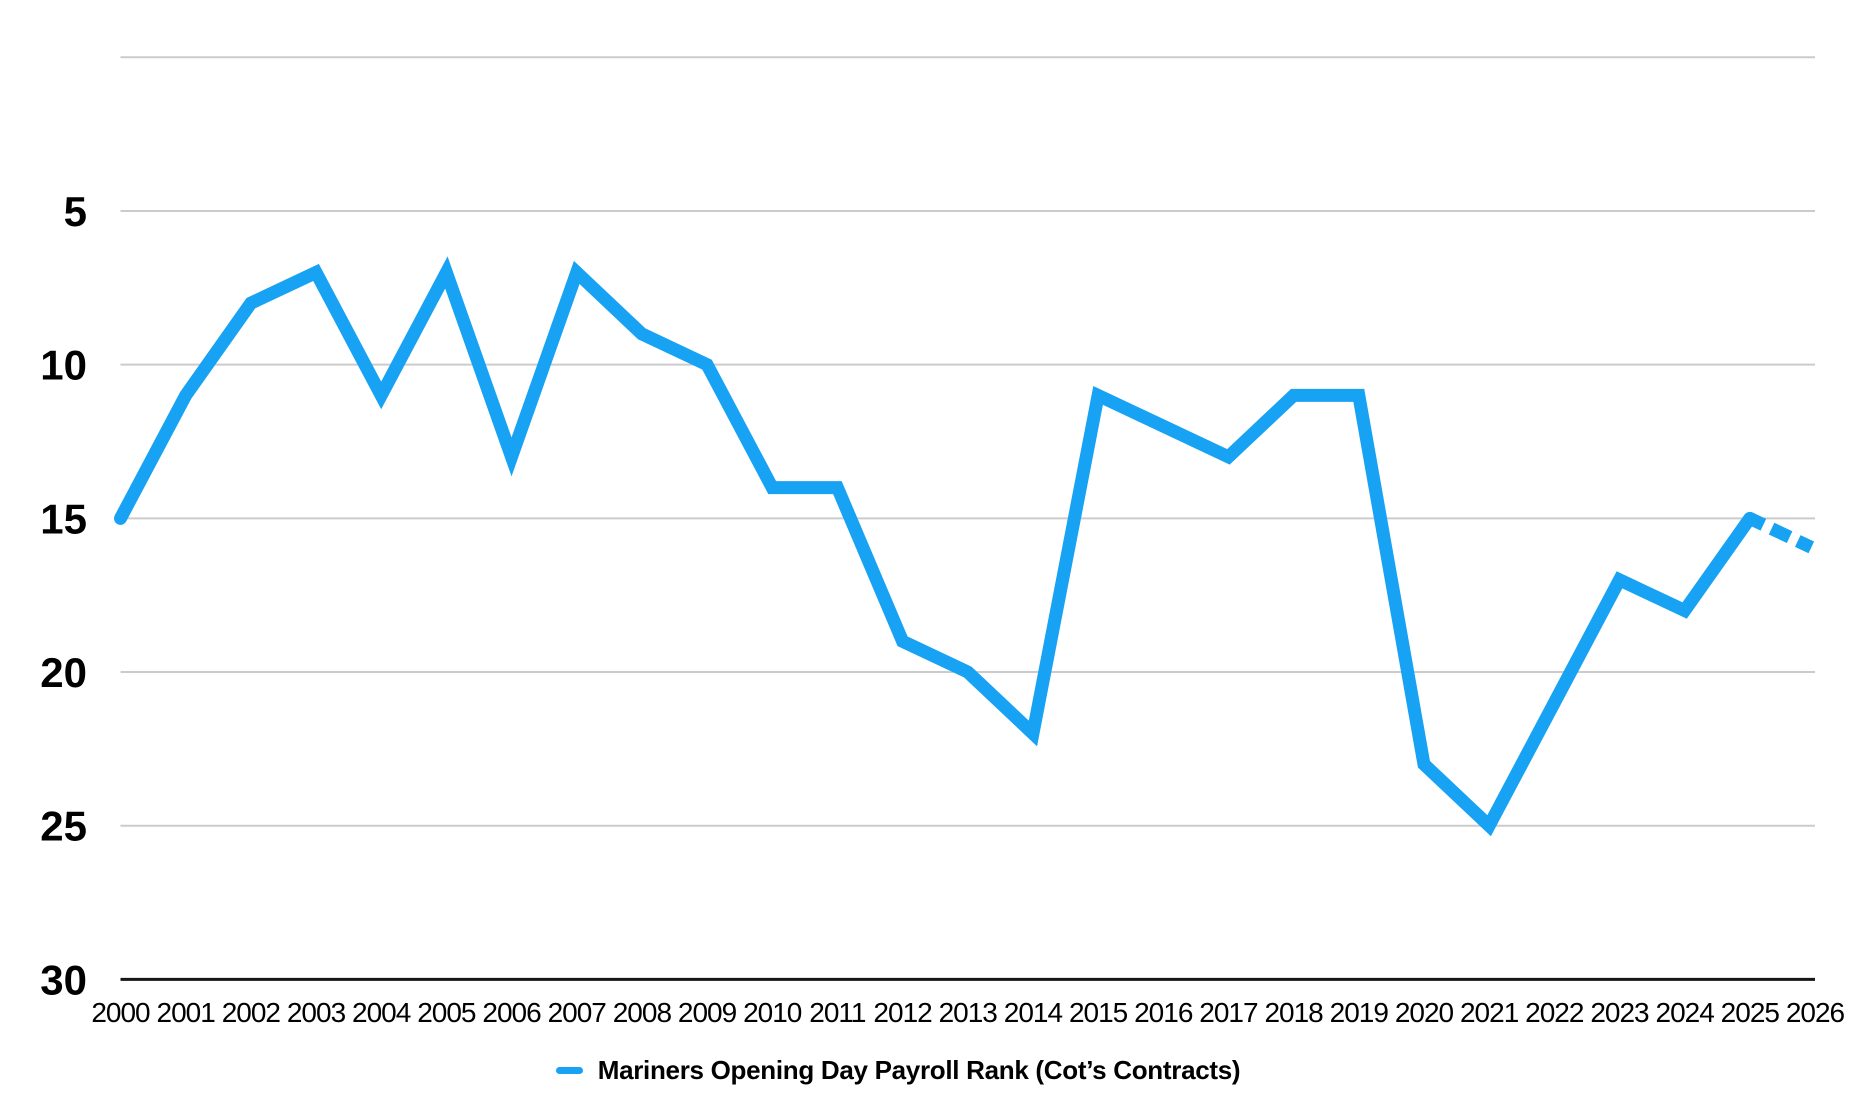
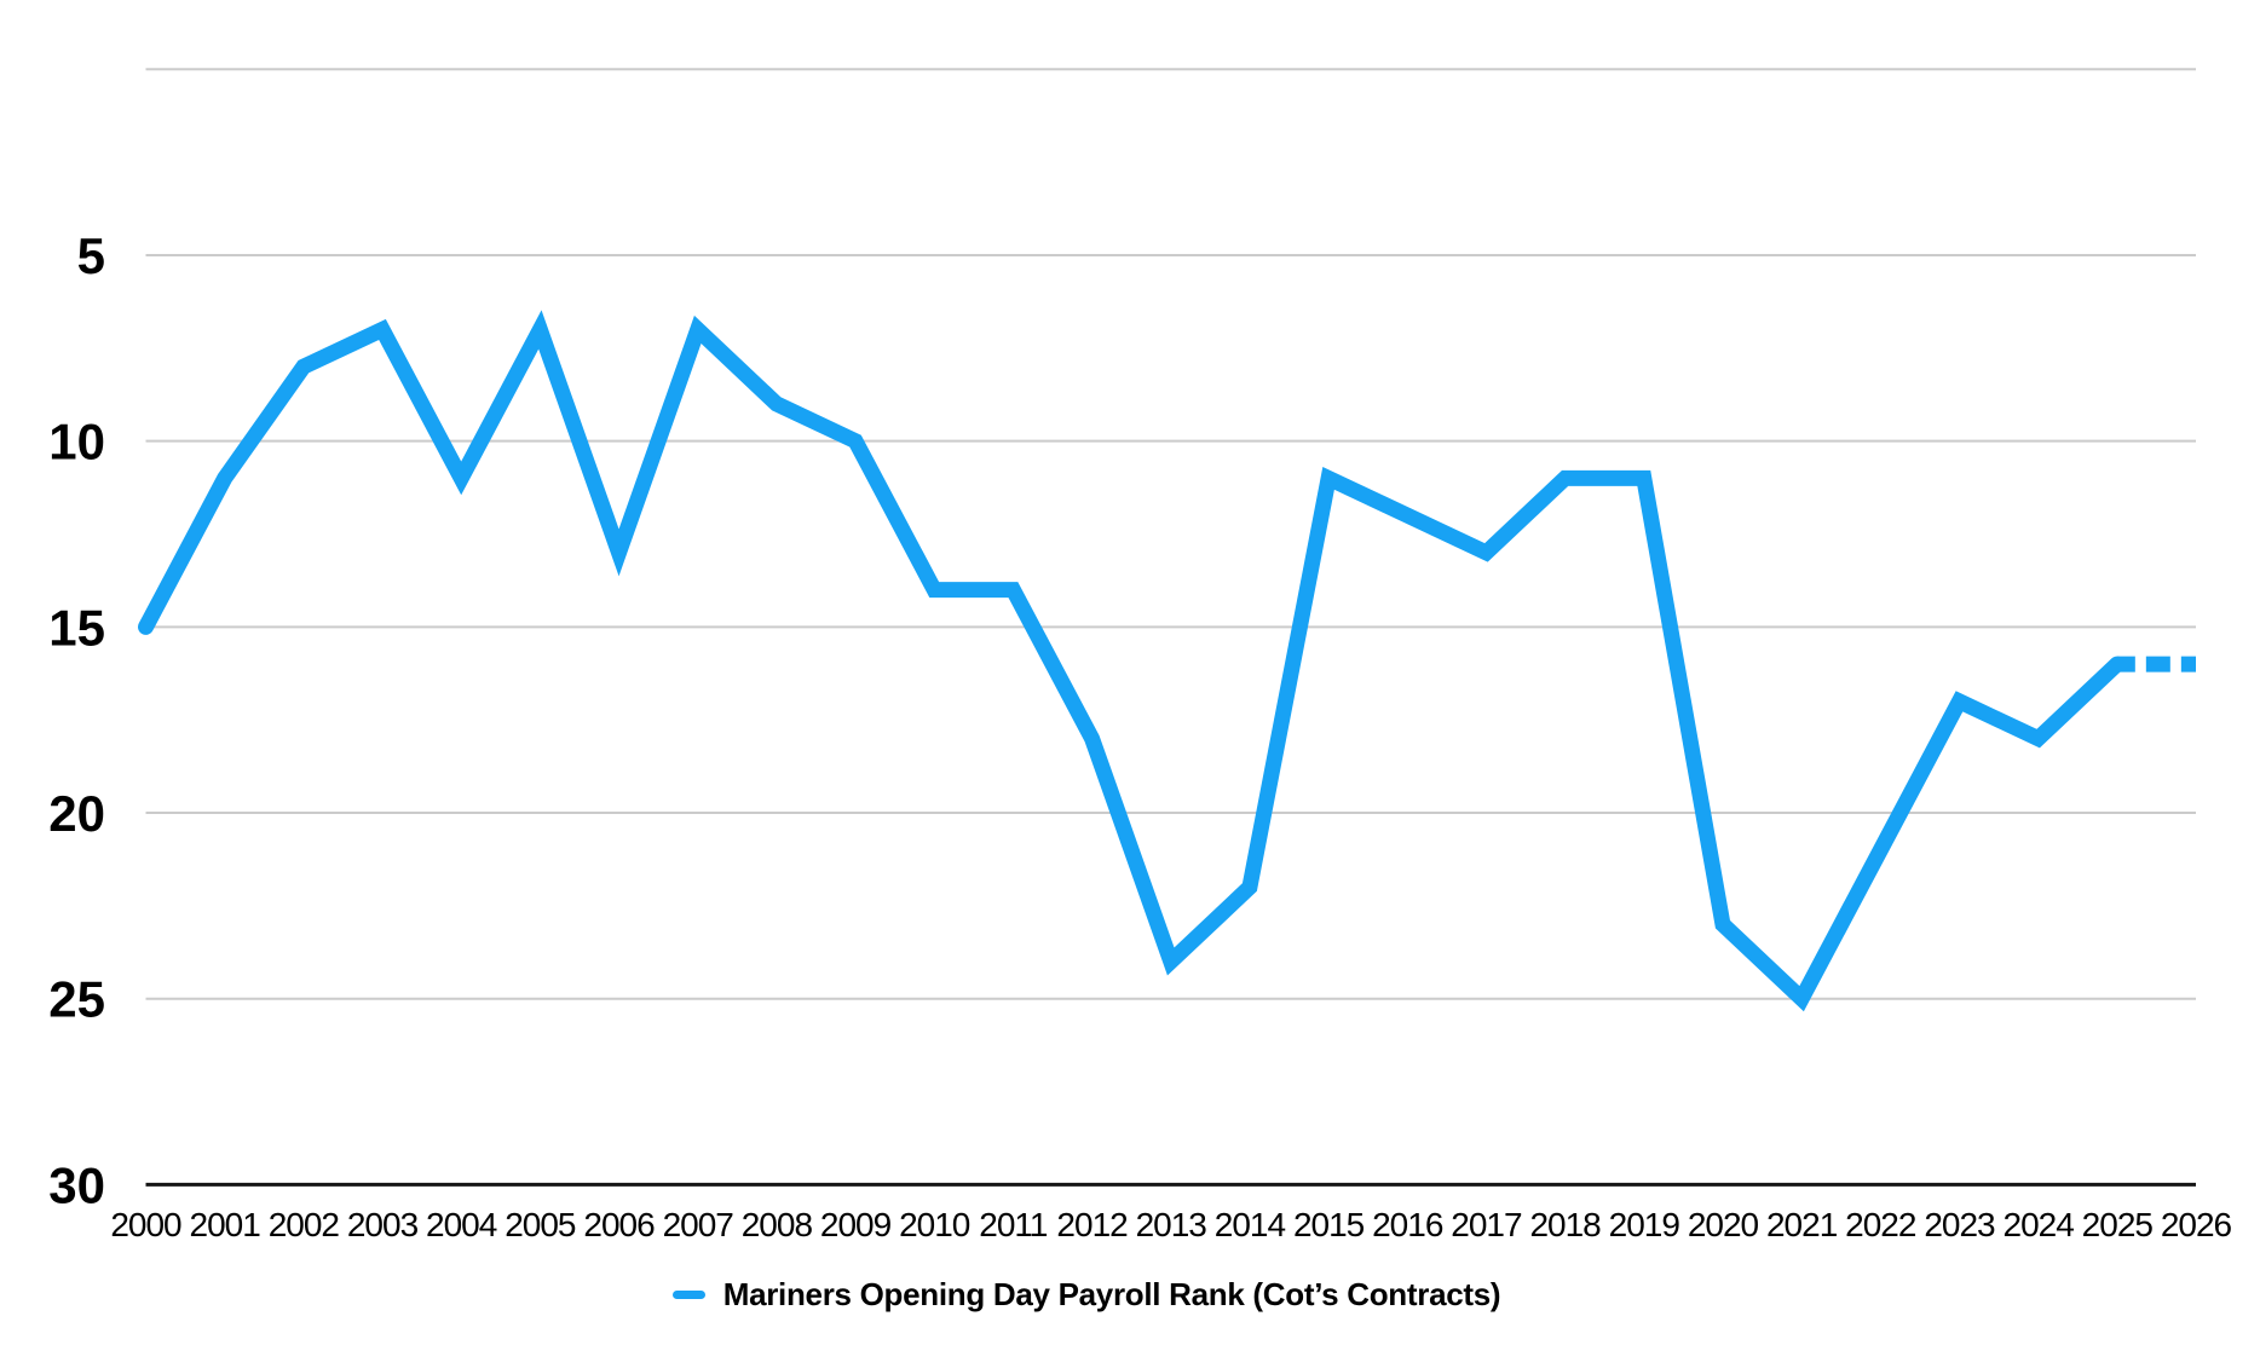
2012: 19 -> 18
2013: 20 -> 24
2025: 15 -> 16
